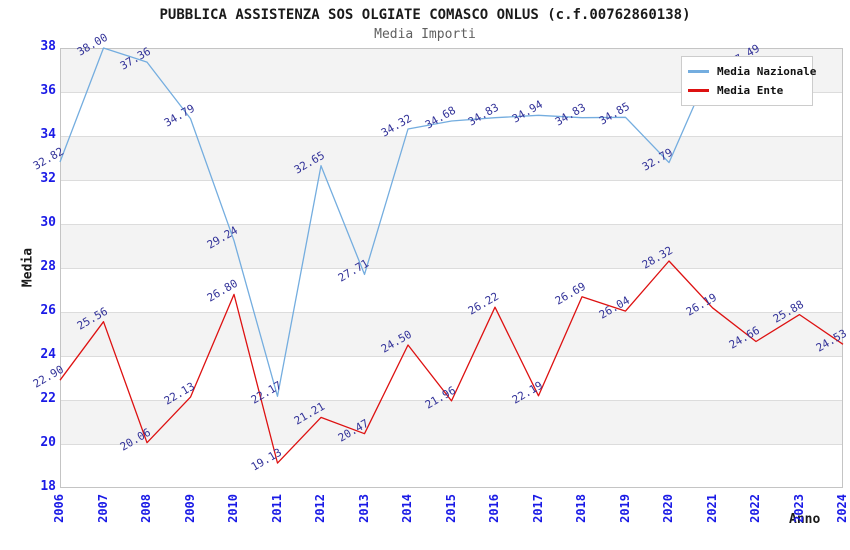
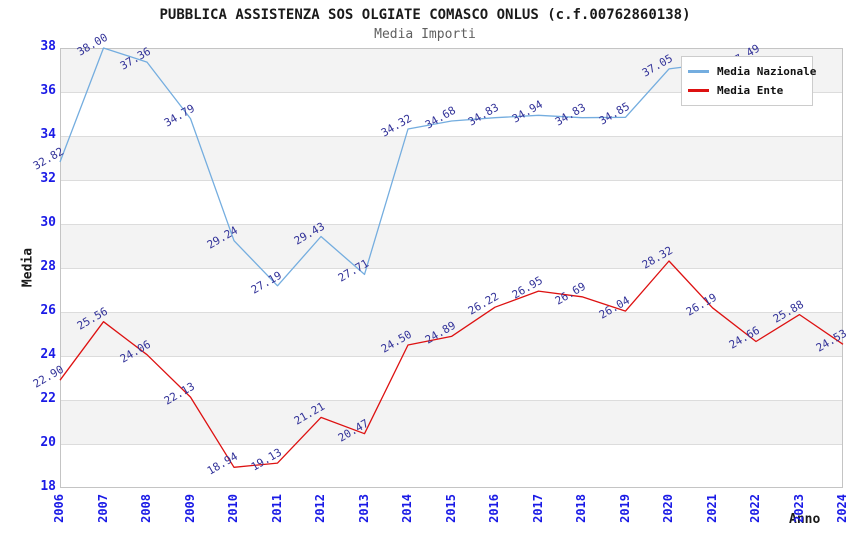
Media Ente/2008: 20.06 -> 24.06
Media Ente/2010: 26.80 -> 18.94
Media Nazionale/2011: 22.17 -> 27.19
Media Nazionale/2012: 32.65 -> 29.43
Media Ente/2015: 21.96 -> 24.89
Media Ente/2017: 22.19 -> 26.95
Media Nazionale/2020: 32.79 -> 37.05
